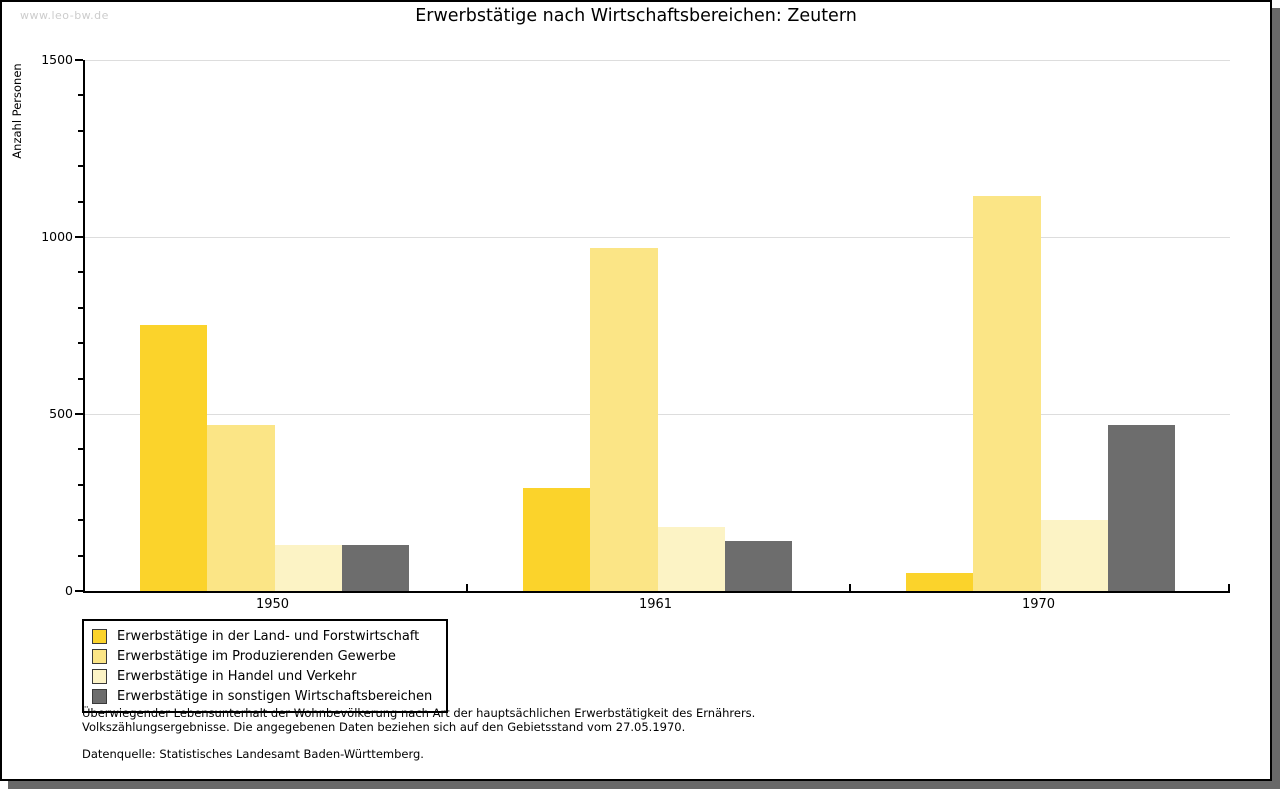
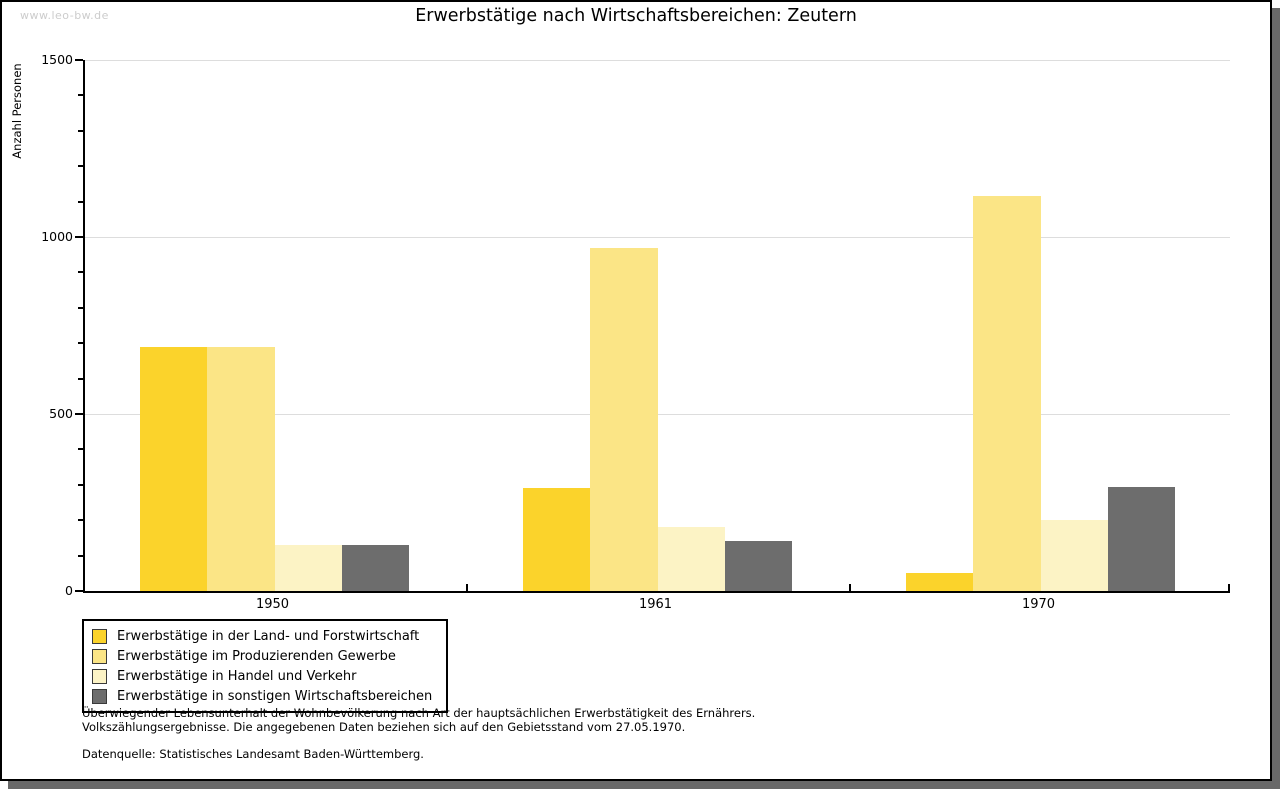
Erwerbstätige in der Land- und Forstwirtschaft/1950: 750 -> 690
Erwerbstätige im Produzierenden Gewerbe/1950: 470 -> 690
Erwerbstätige in sonstigen Wirtschaftsbereichen/1970: 470 -> 300
